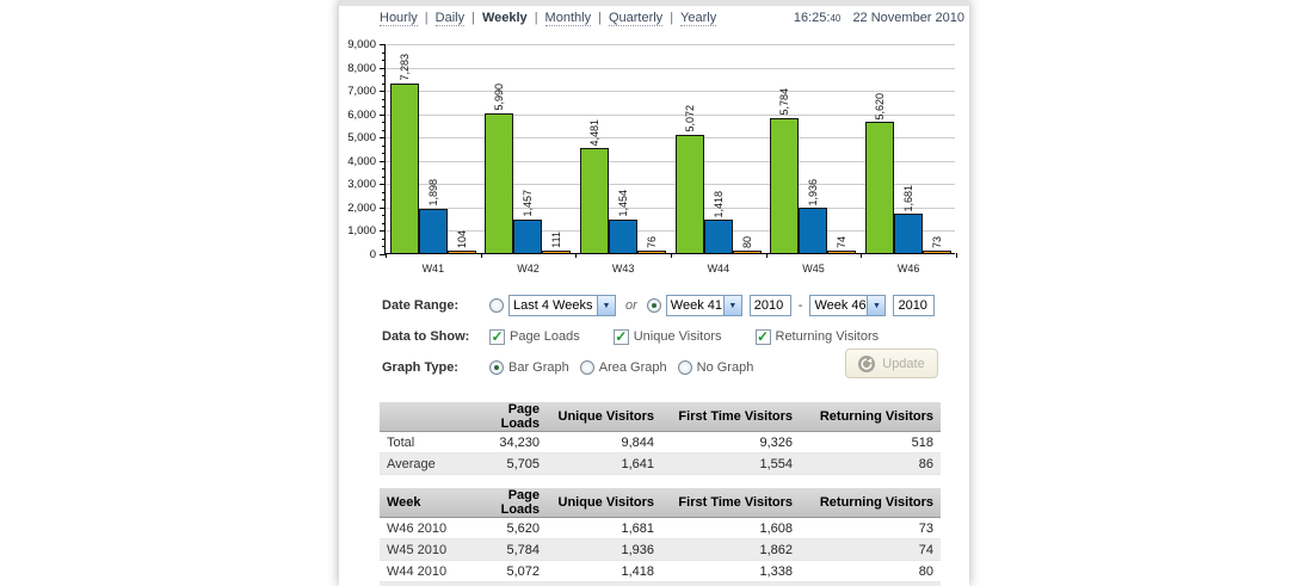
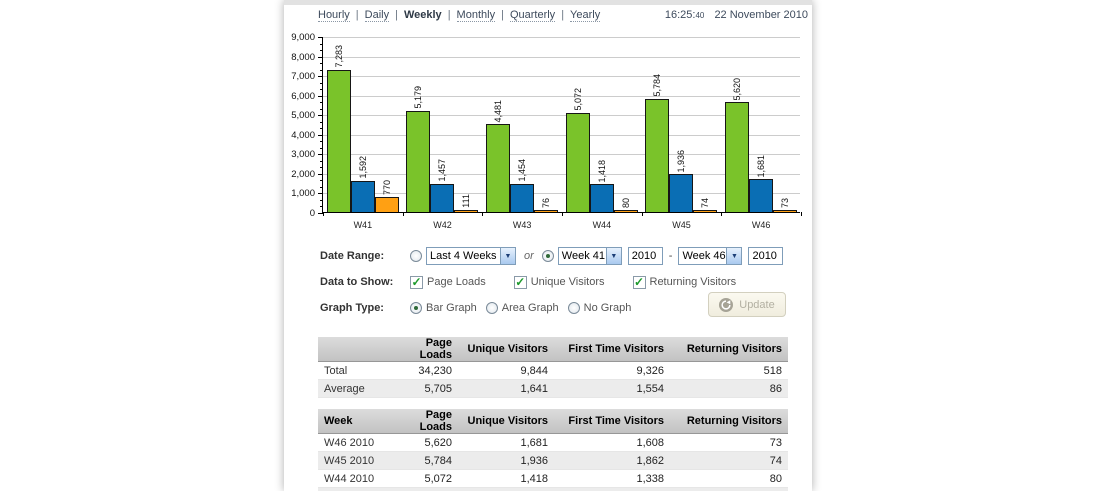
Unique Visitors/W41: 1,898 -> 1,592
Returning Visitors/W41: 104 -> 770
Page Loads/W42: 5,990 -> 5,179
